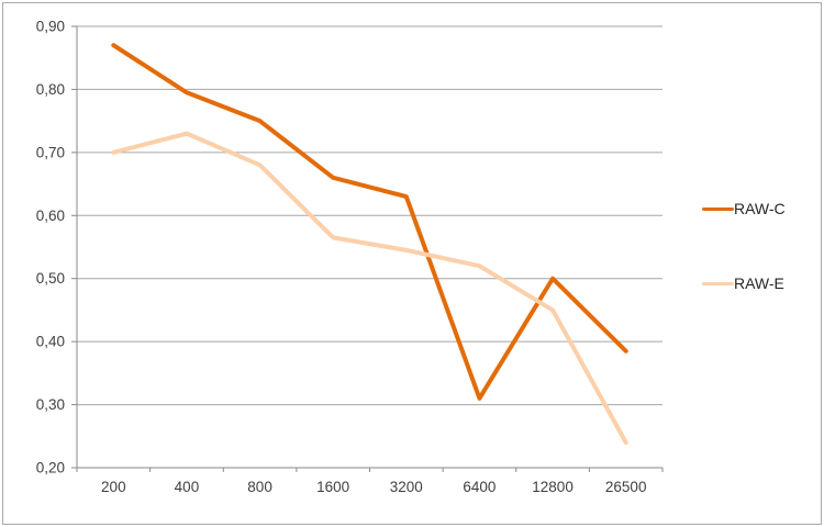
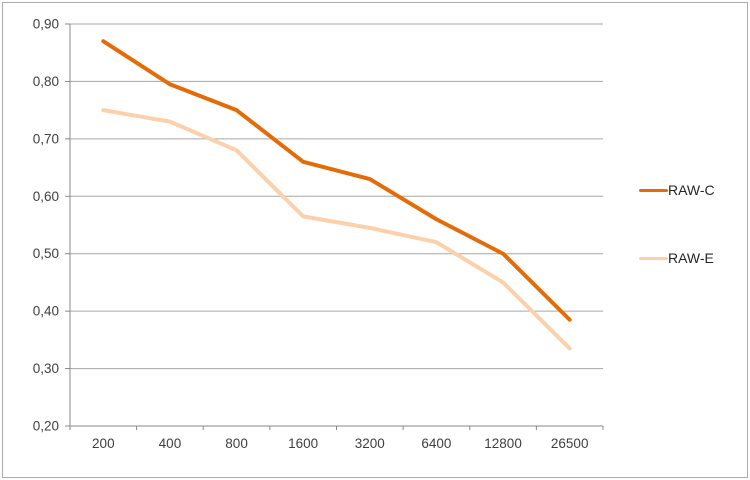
RAW-E/200: 0,70 -> 0,75
RAW-C/6400: 0,31 -> 0,56
RAW-E/26500: 0,24 -> 0,34
